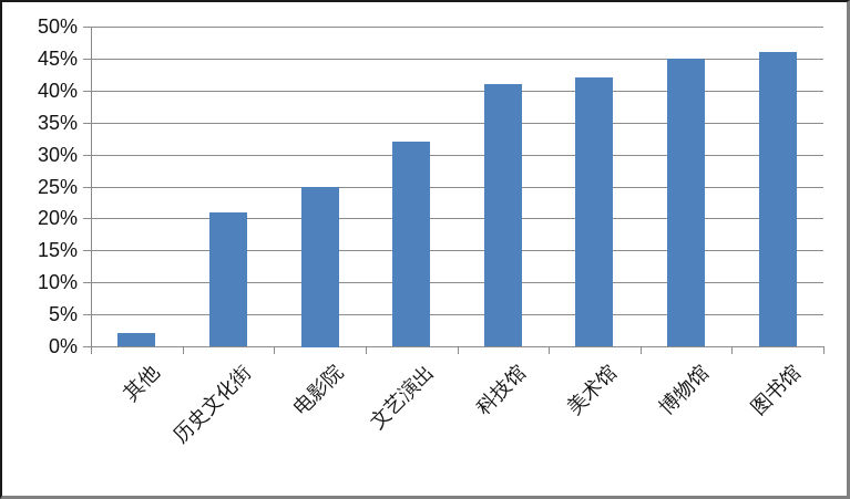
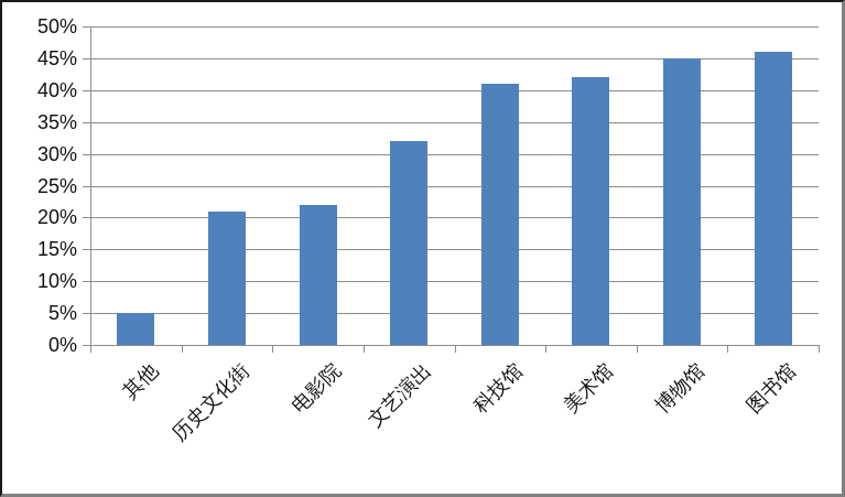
其他: 2% -> 5%
电影院: 25% -> 22%
